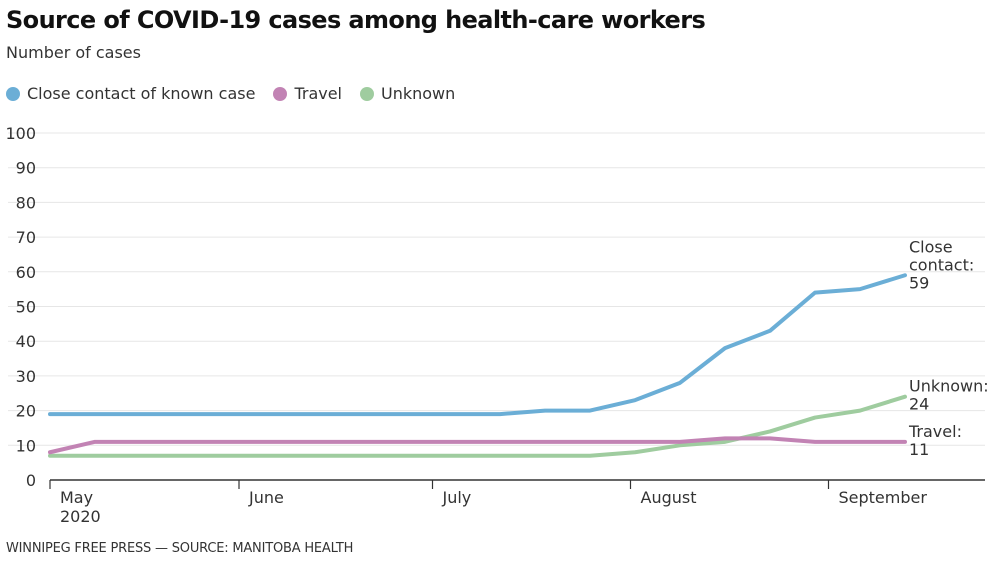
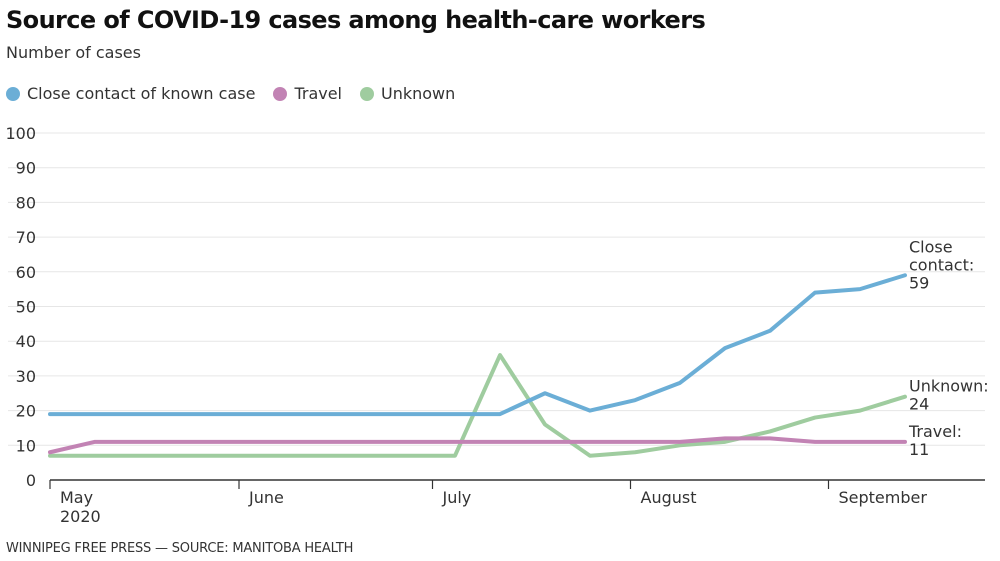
Unknown/10: 7 -> 36
Close contact of known case/11: 20 -> 25
Unknown/11: 7 -> 16
